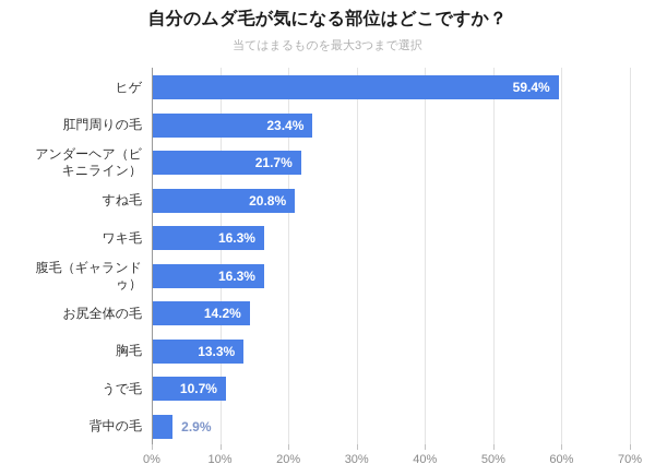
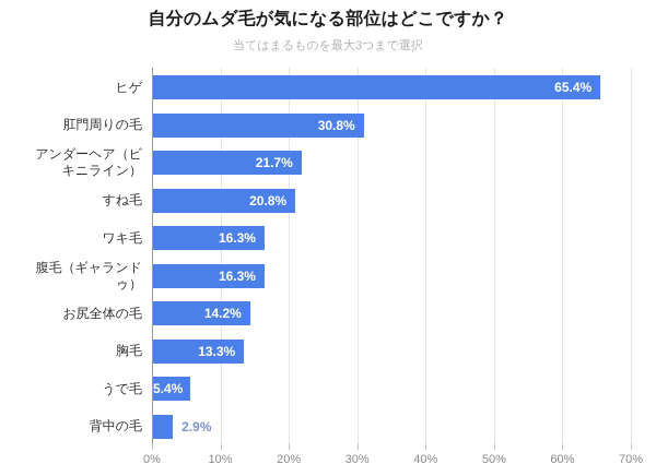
ヒゲ: 59.4% -> 65.4%
肛門周りの毛: 23.4% -> 30.8%
うで毛: 10.7% -> 5.4%
